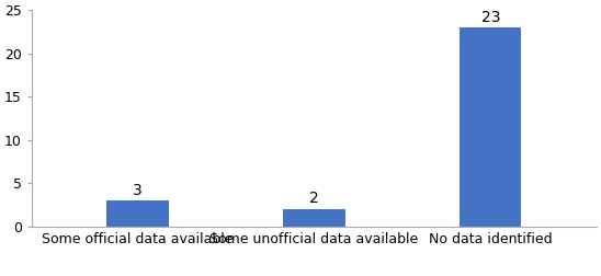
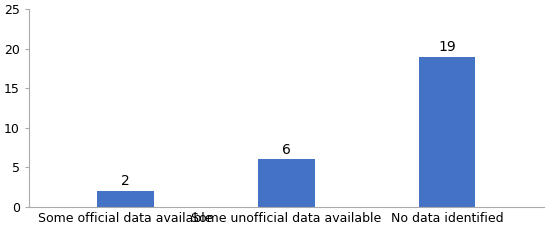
Some official data available: 3 -> 2
Some unofficial data available: 2 -> 6
No data identified: 23 -> 19
